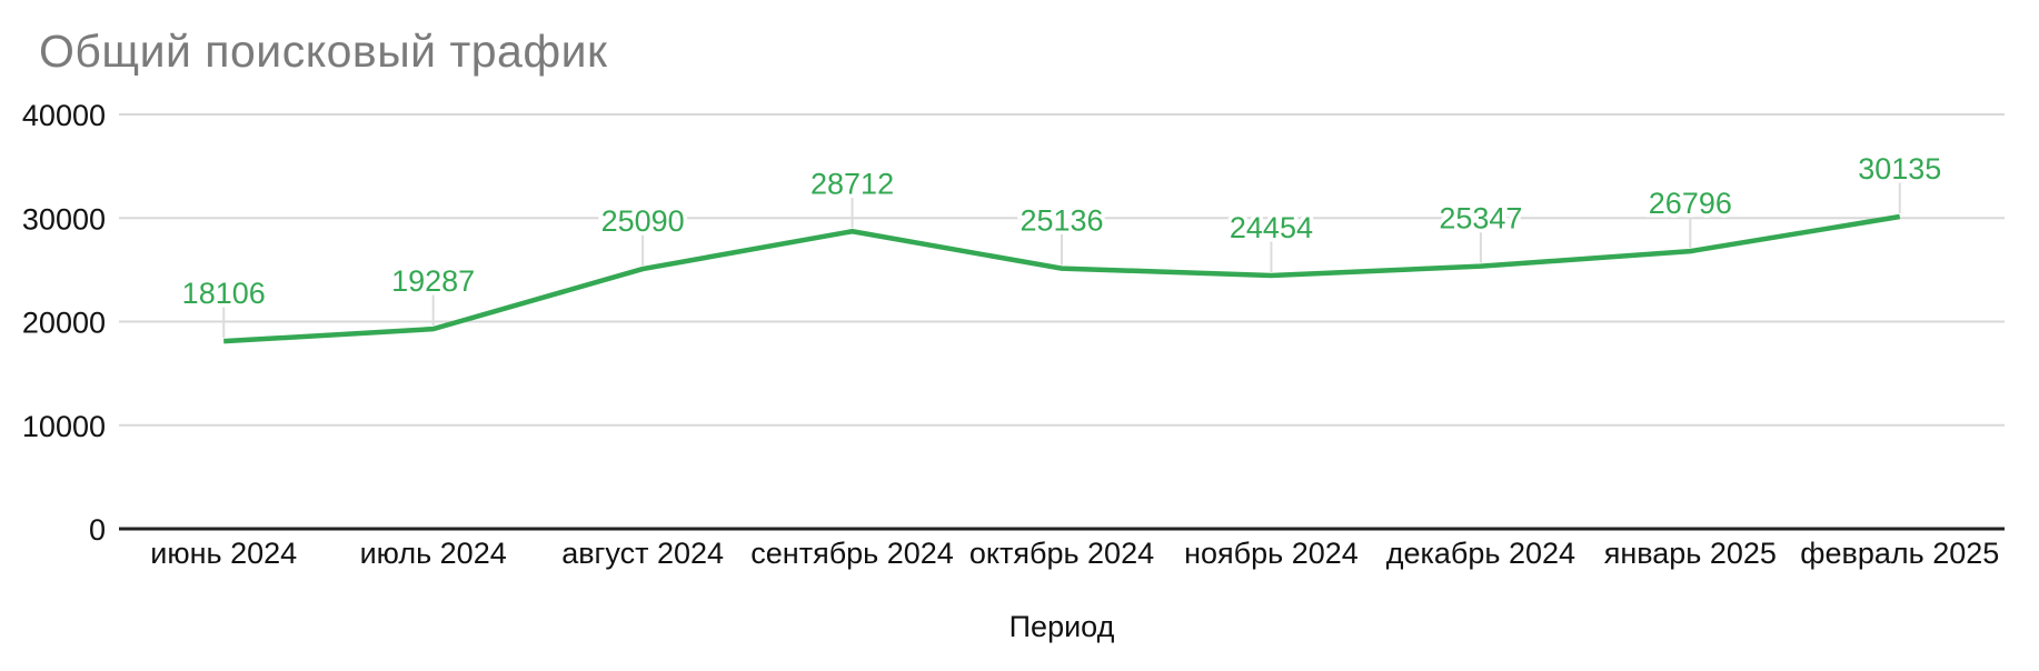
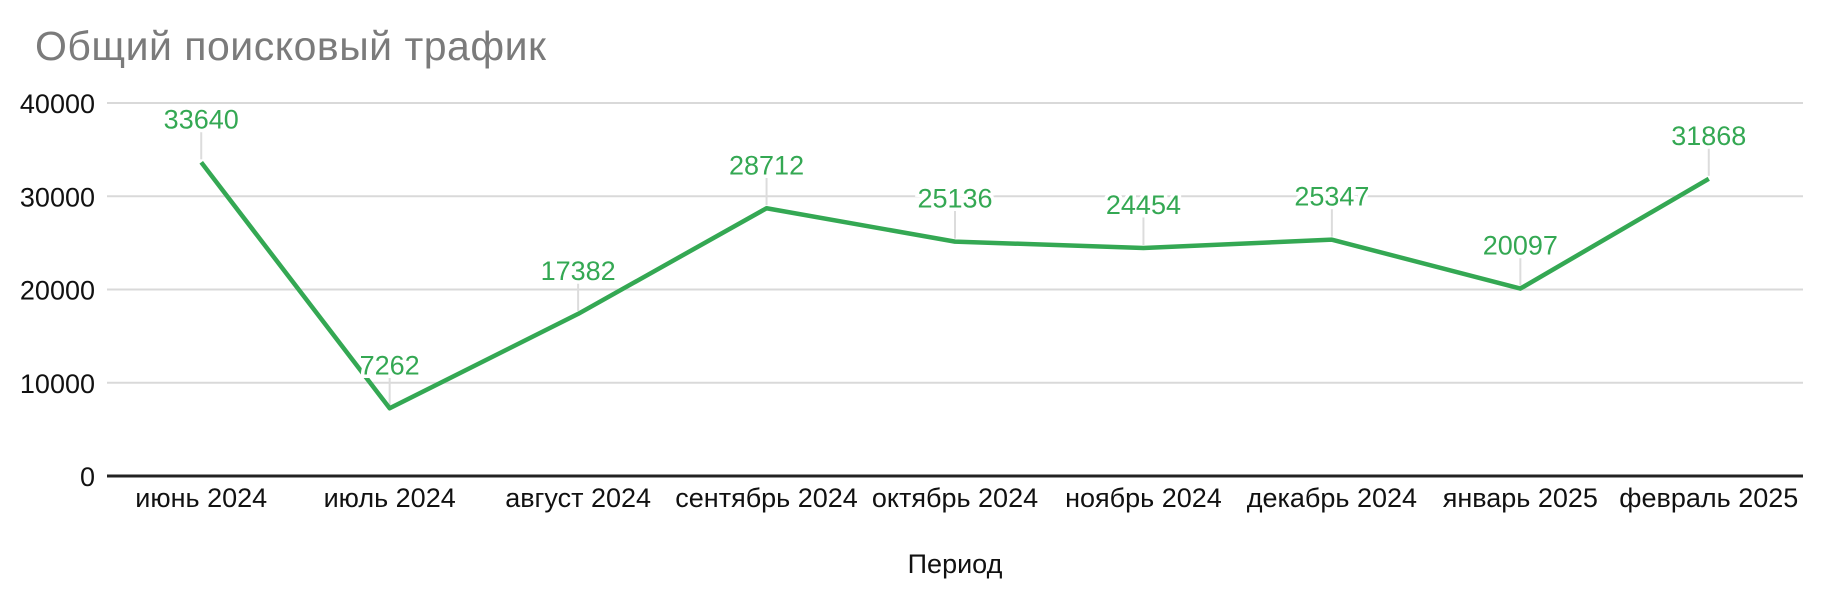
июнь 2024: 18106 -> 33640
июль 2024: 19287 -> 7262
август 2024: 25090 -> 17382
январь 2025: 26796 -> 20097
февраль 2025: 30135 -> 31868
